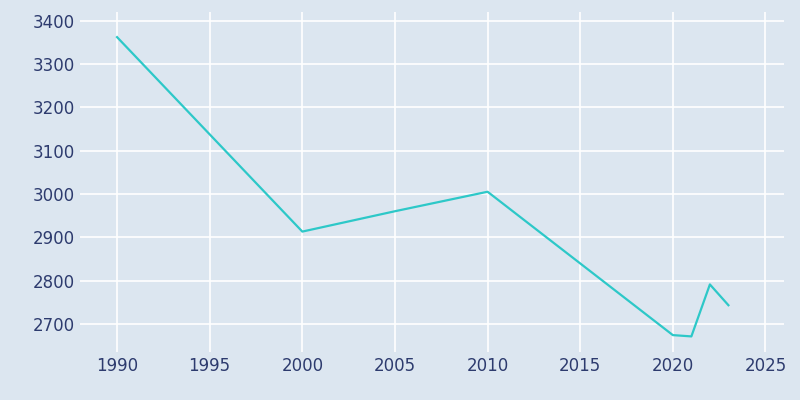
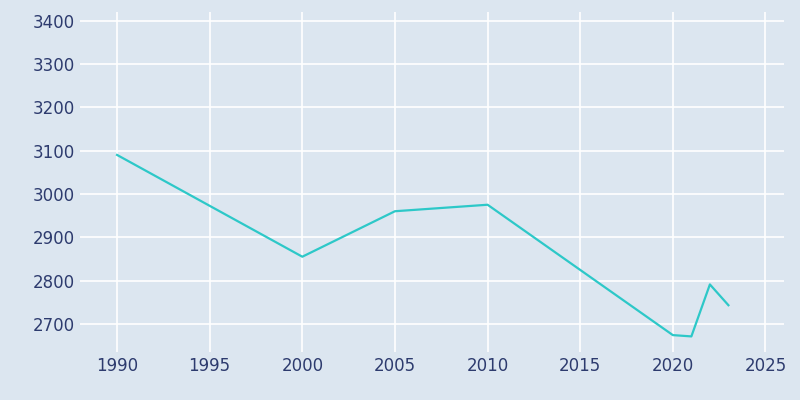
1990: 3362 -> 3090
2000: 2913 -> 2855
2010: 3005 -> 2975
